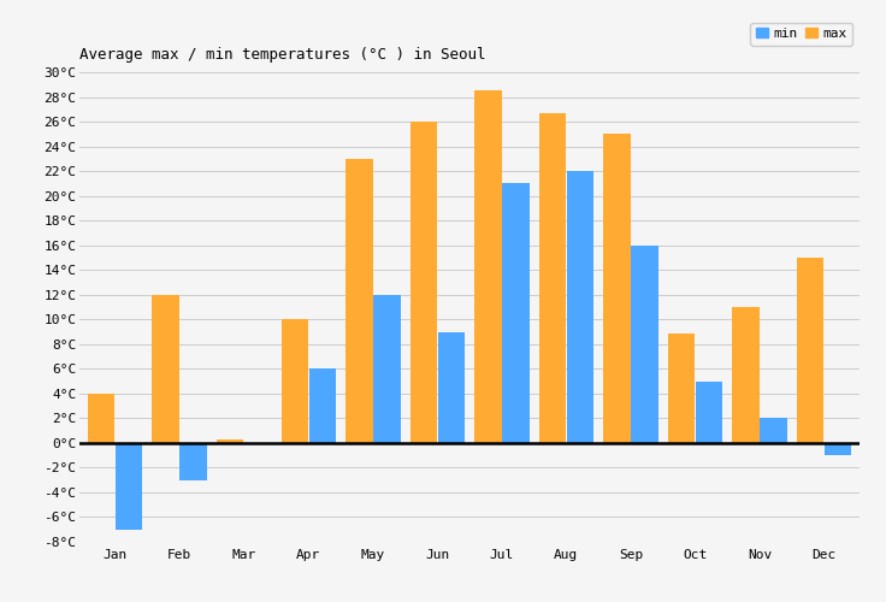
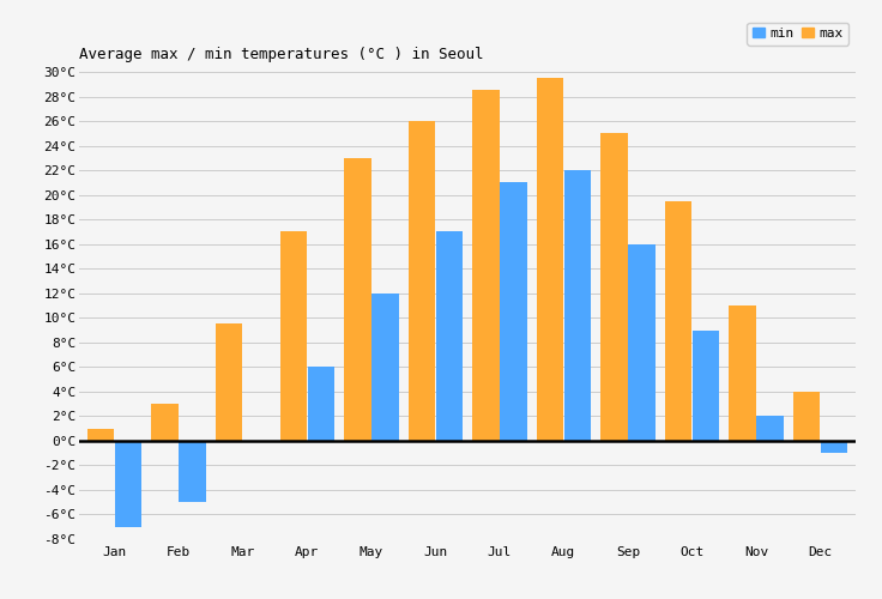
max/Jan: 4.0°C -> 1.0°C
max/Feb: 12.0°C -> 3.0°C
min/Feb: -3°C -> -5°C
max/Mar: 0.3°C -> 9.5°C
max/Apr: 10.0°C -> 17.0°C
min/Jun: 9°C -> 17°C
max/Aug: 26.7°C -> 29.5°C
max/Oct: 8.9°C -> 19.5°C
min/Oct: 5°C -> 9°C
max/Dec: 15.0°C -> 4.0°C
